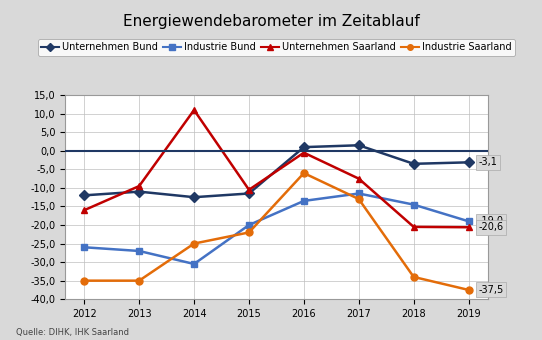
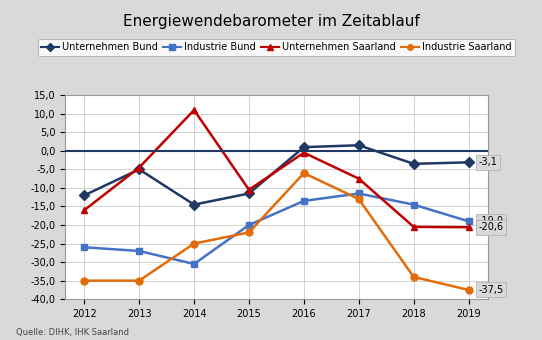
Unternehmen Bund/2013: -11,0 -> -5,0
Unternehmen Saarland/2013: -9,5 -> -4,5
Unternehmen Bund/2014: -12,5 -> -14,5
